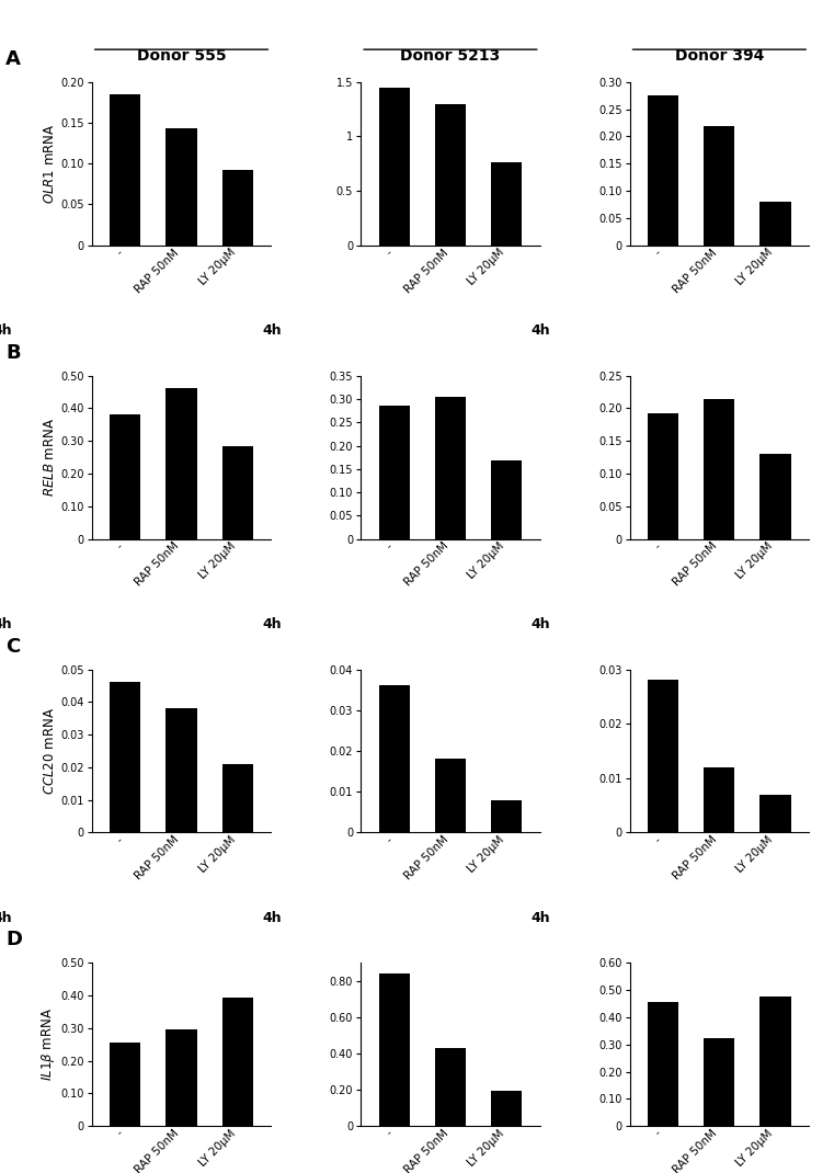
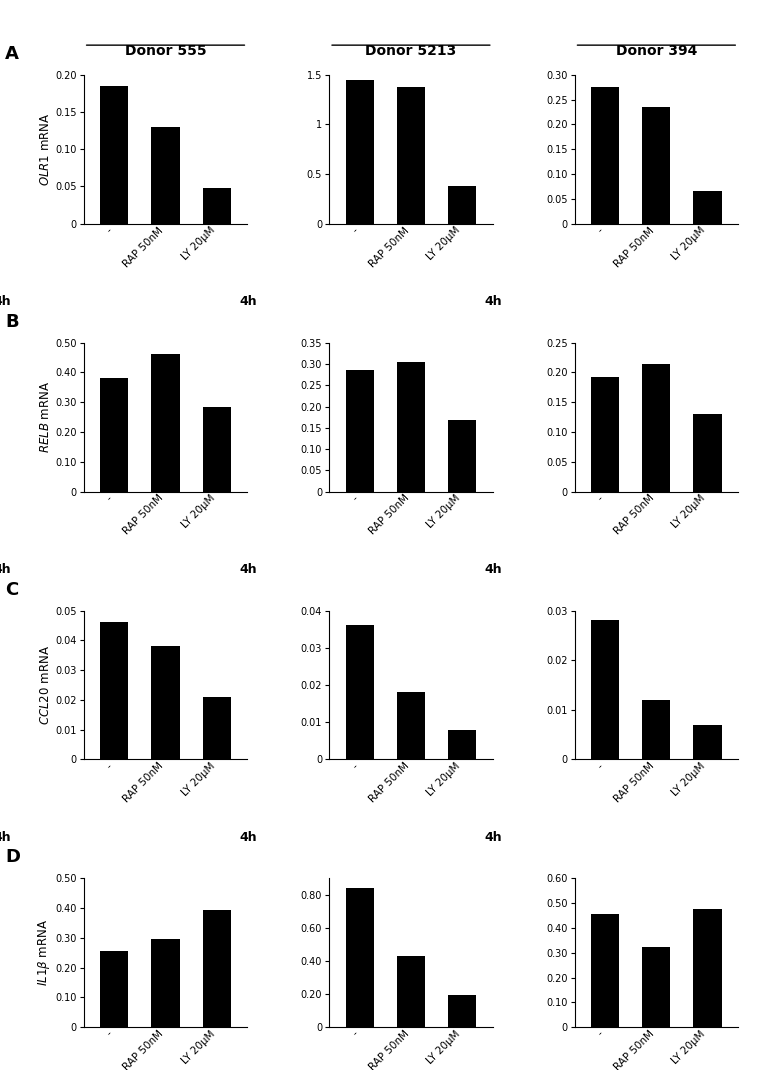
Donor 555/RAP 50nM: 0.144 -> 0.130
Donor 555/LY 20μM: 0.092 -> 0.048
Donor 5213/RAP 50nM: 1.30 -> 1.38
Donor 5213/LY 20μM: 0.76 -> 0.38
Donor 394/RAP 50nM: 0.220 -> 0.235
Donor 394/LY 20μM: 0.080 -> 0.065
